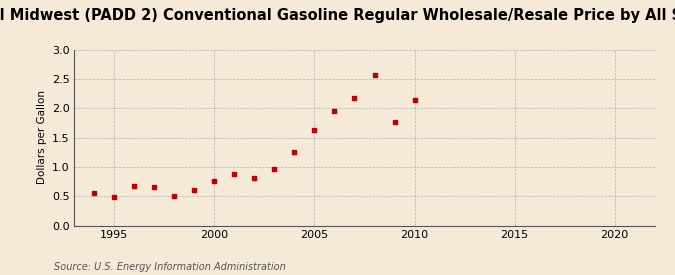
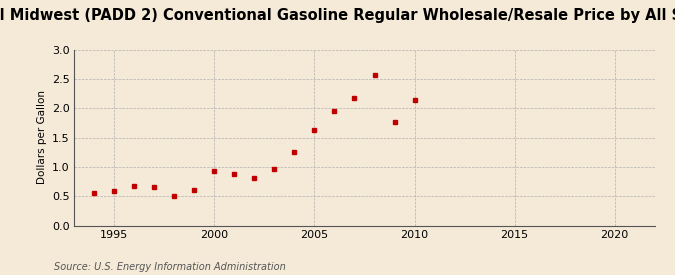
1995: 0.48 -> 0.58
2000: 0.76 -> 0.93
